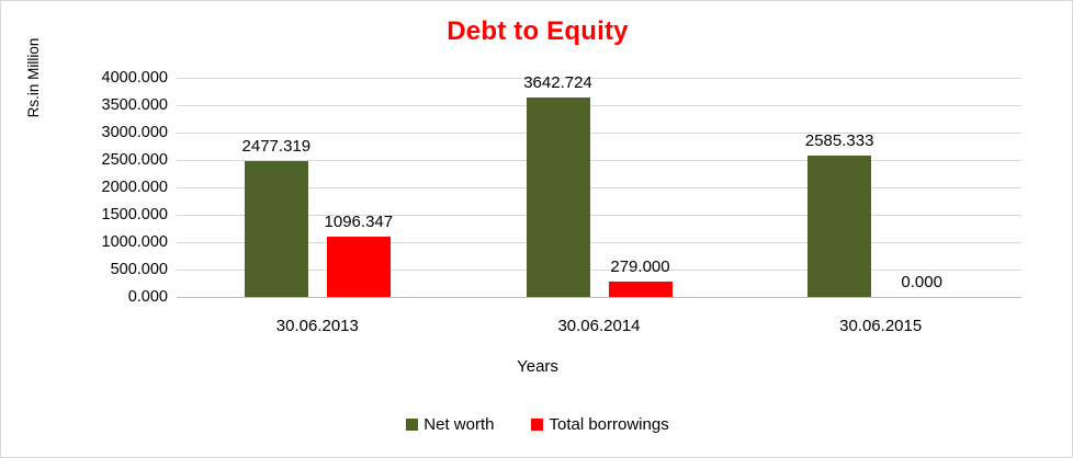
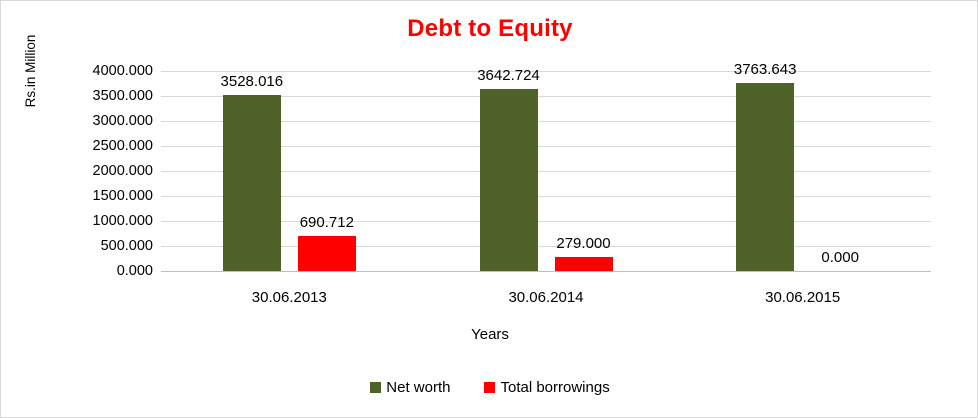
Net worth/30.06.2013: 2477.319 -> 3528.016
Total borrowings/30.06.2013: 1096.347 -> 690.712
Net worth/30.06.2015: 2585.333 -> 3763.643
